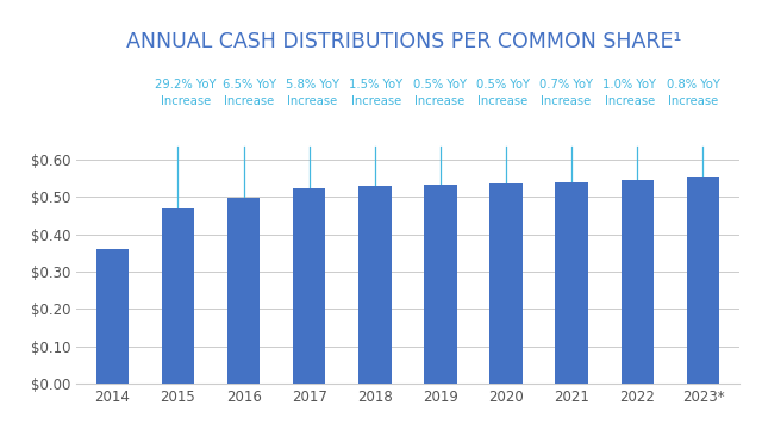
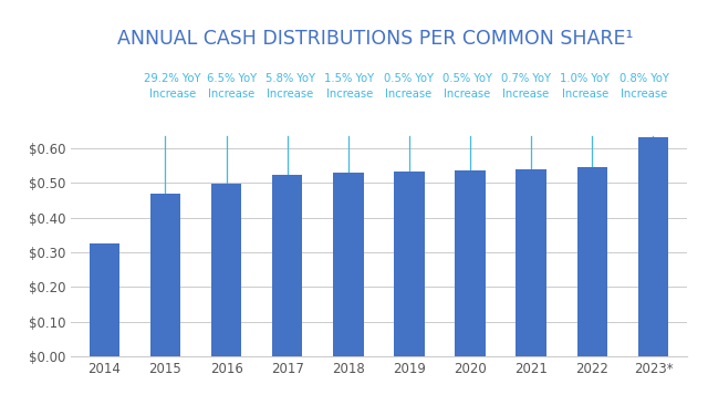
2014: $0.362 -> $0.325
2023*: $0.552 -> $0.630
